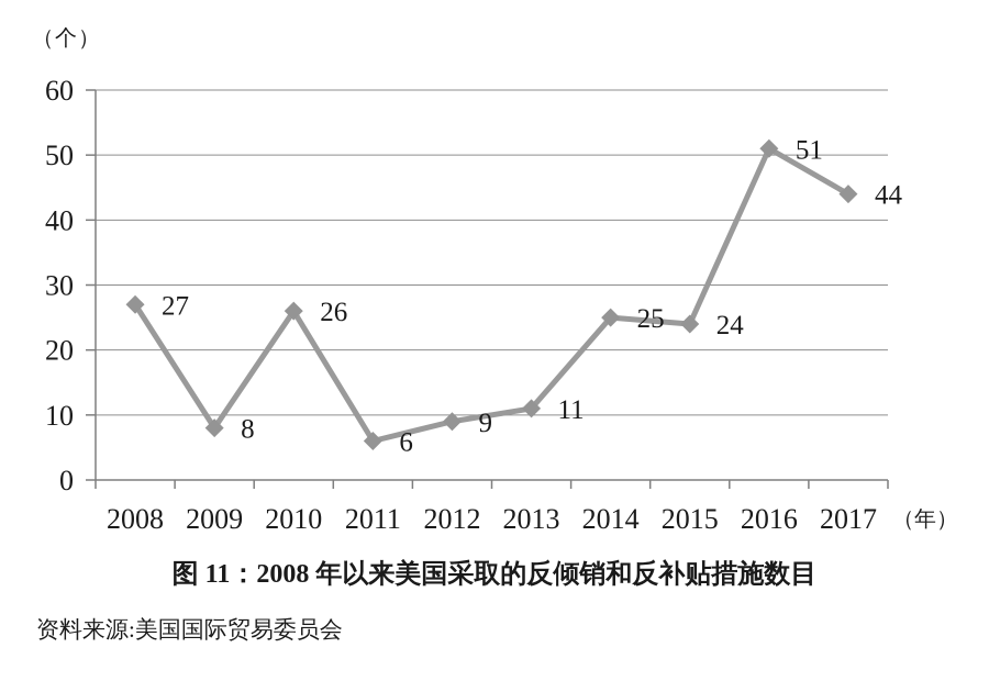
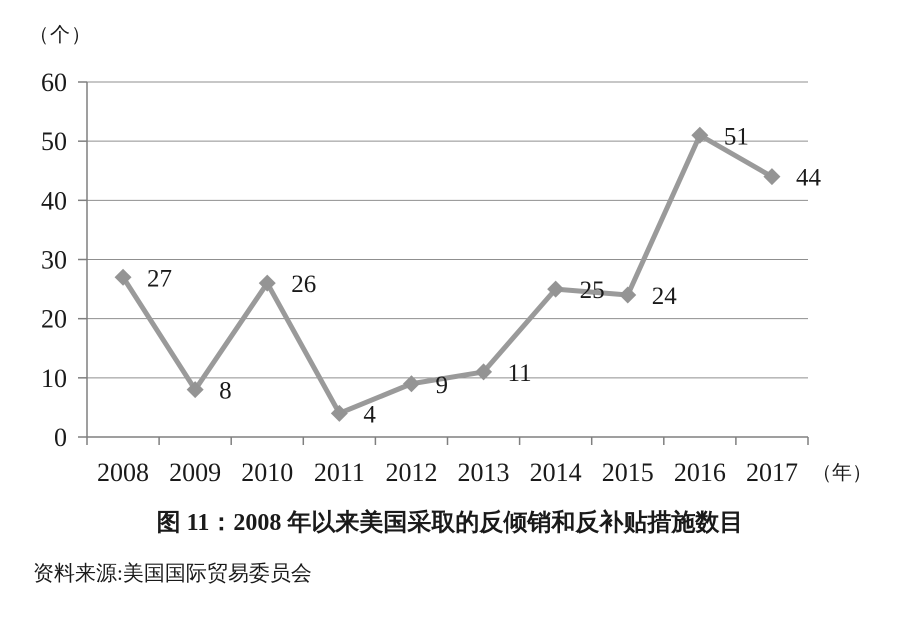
2011: 6 -> 4
